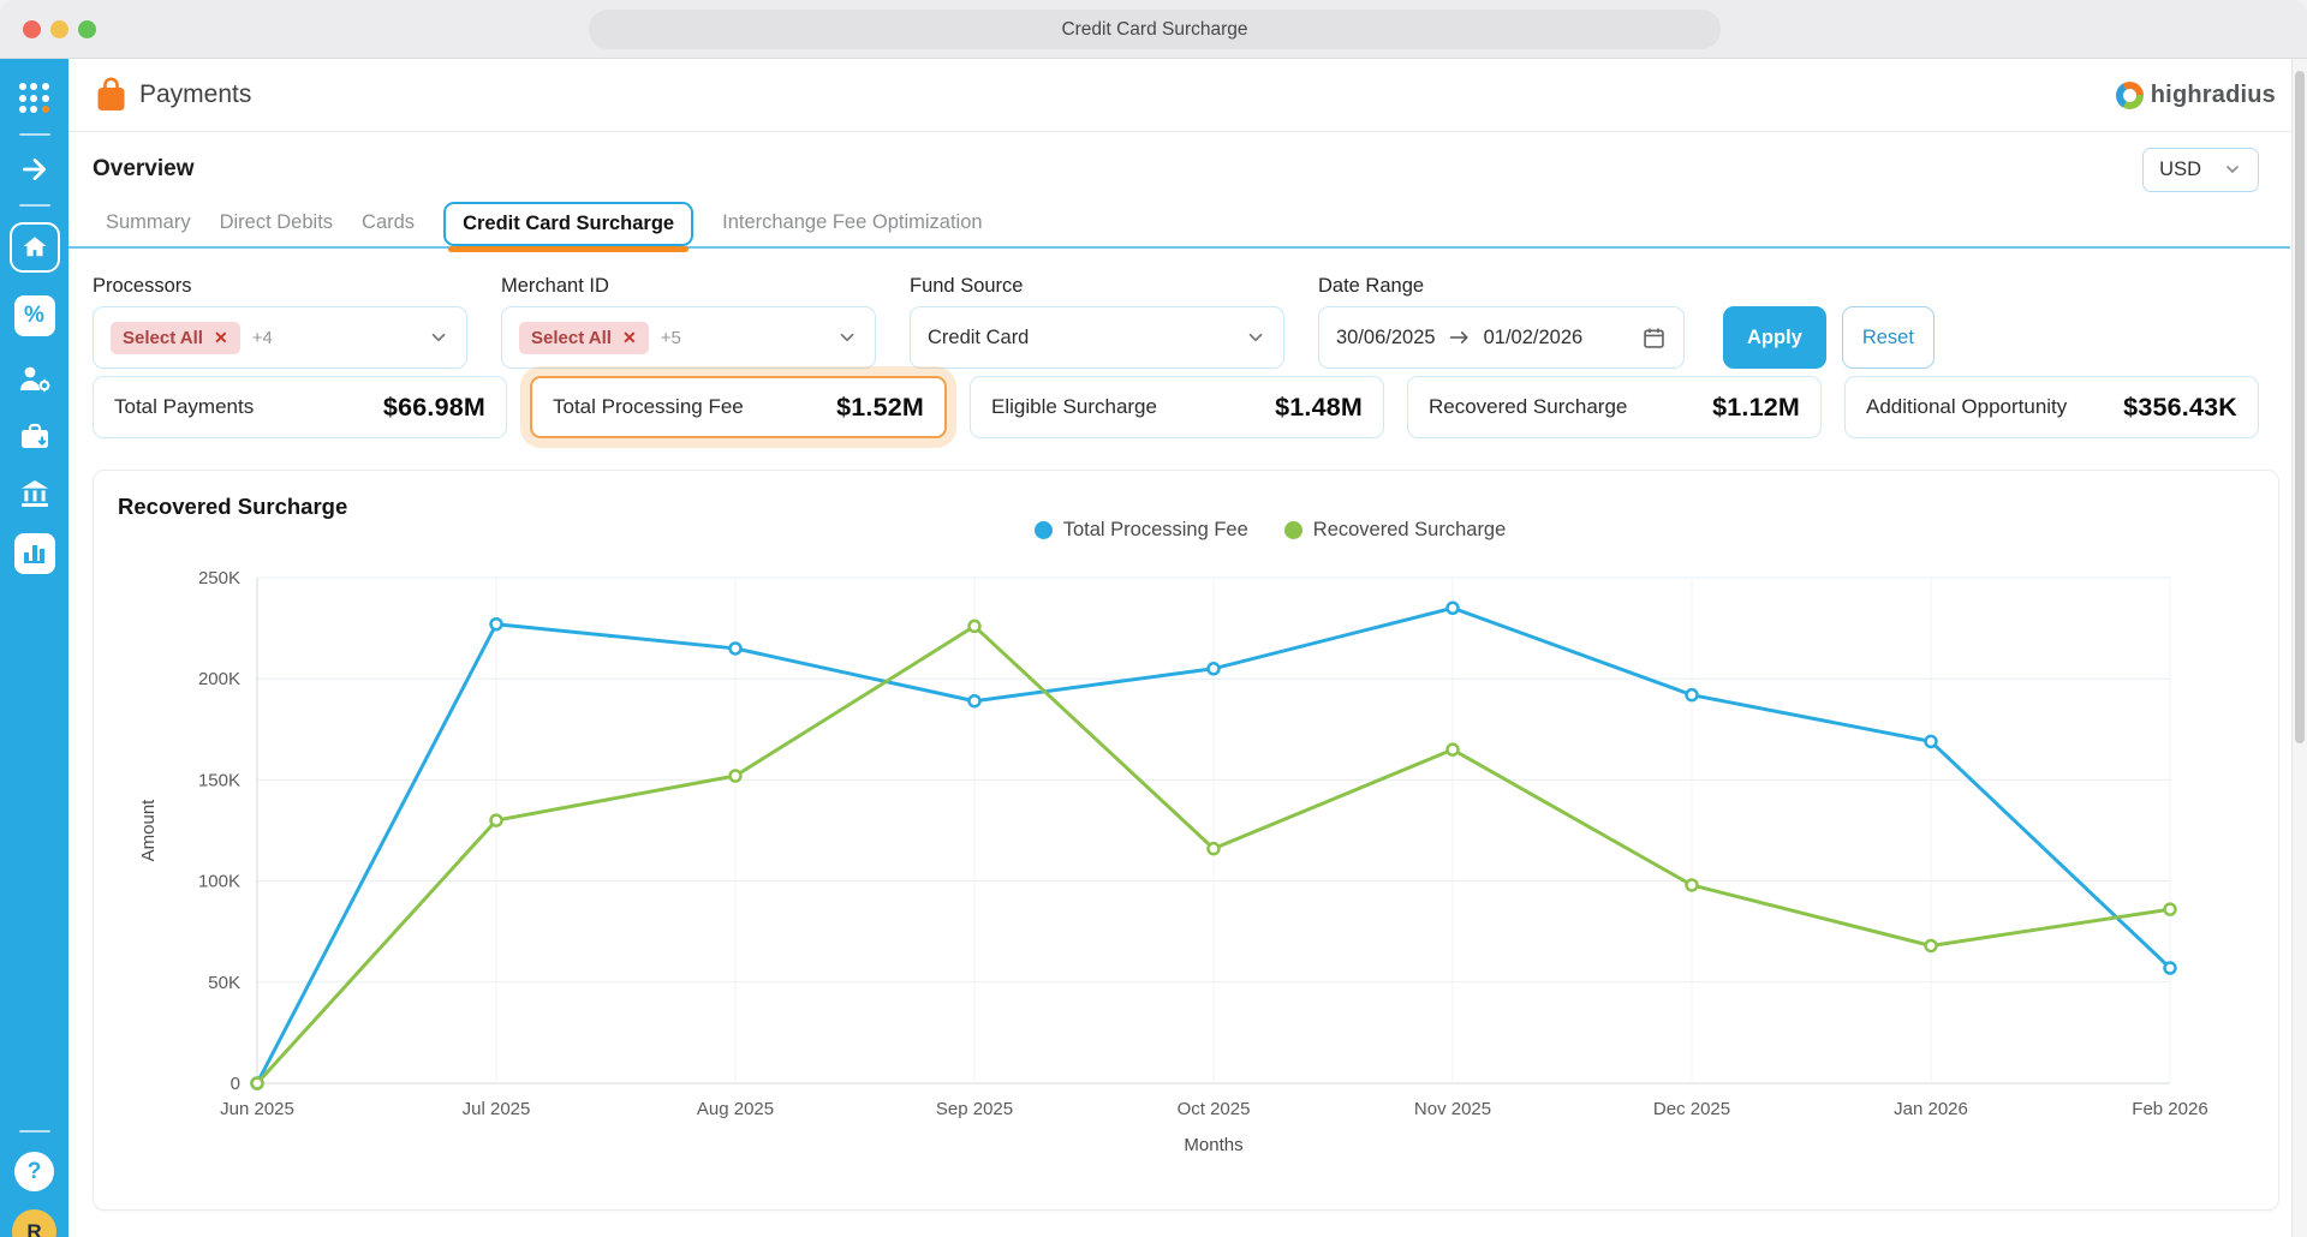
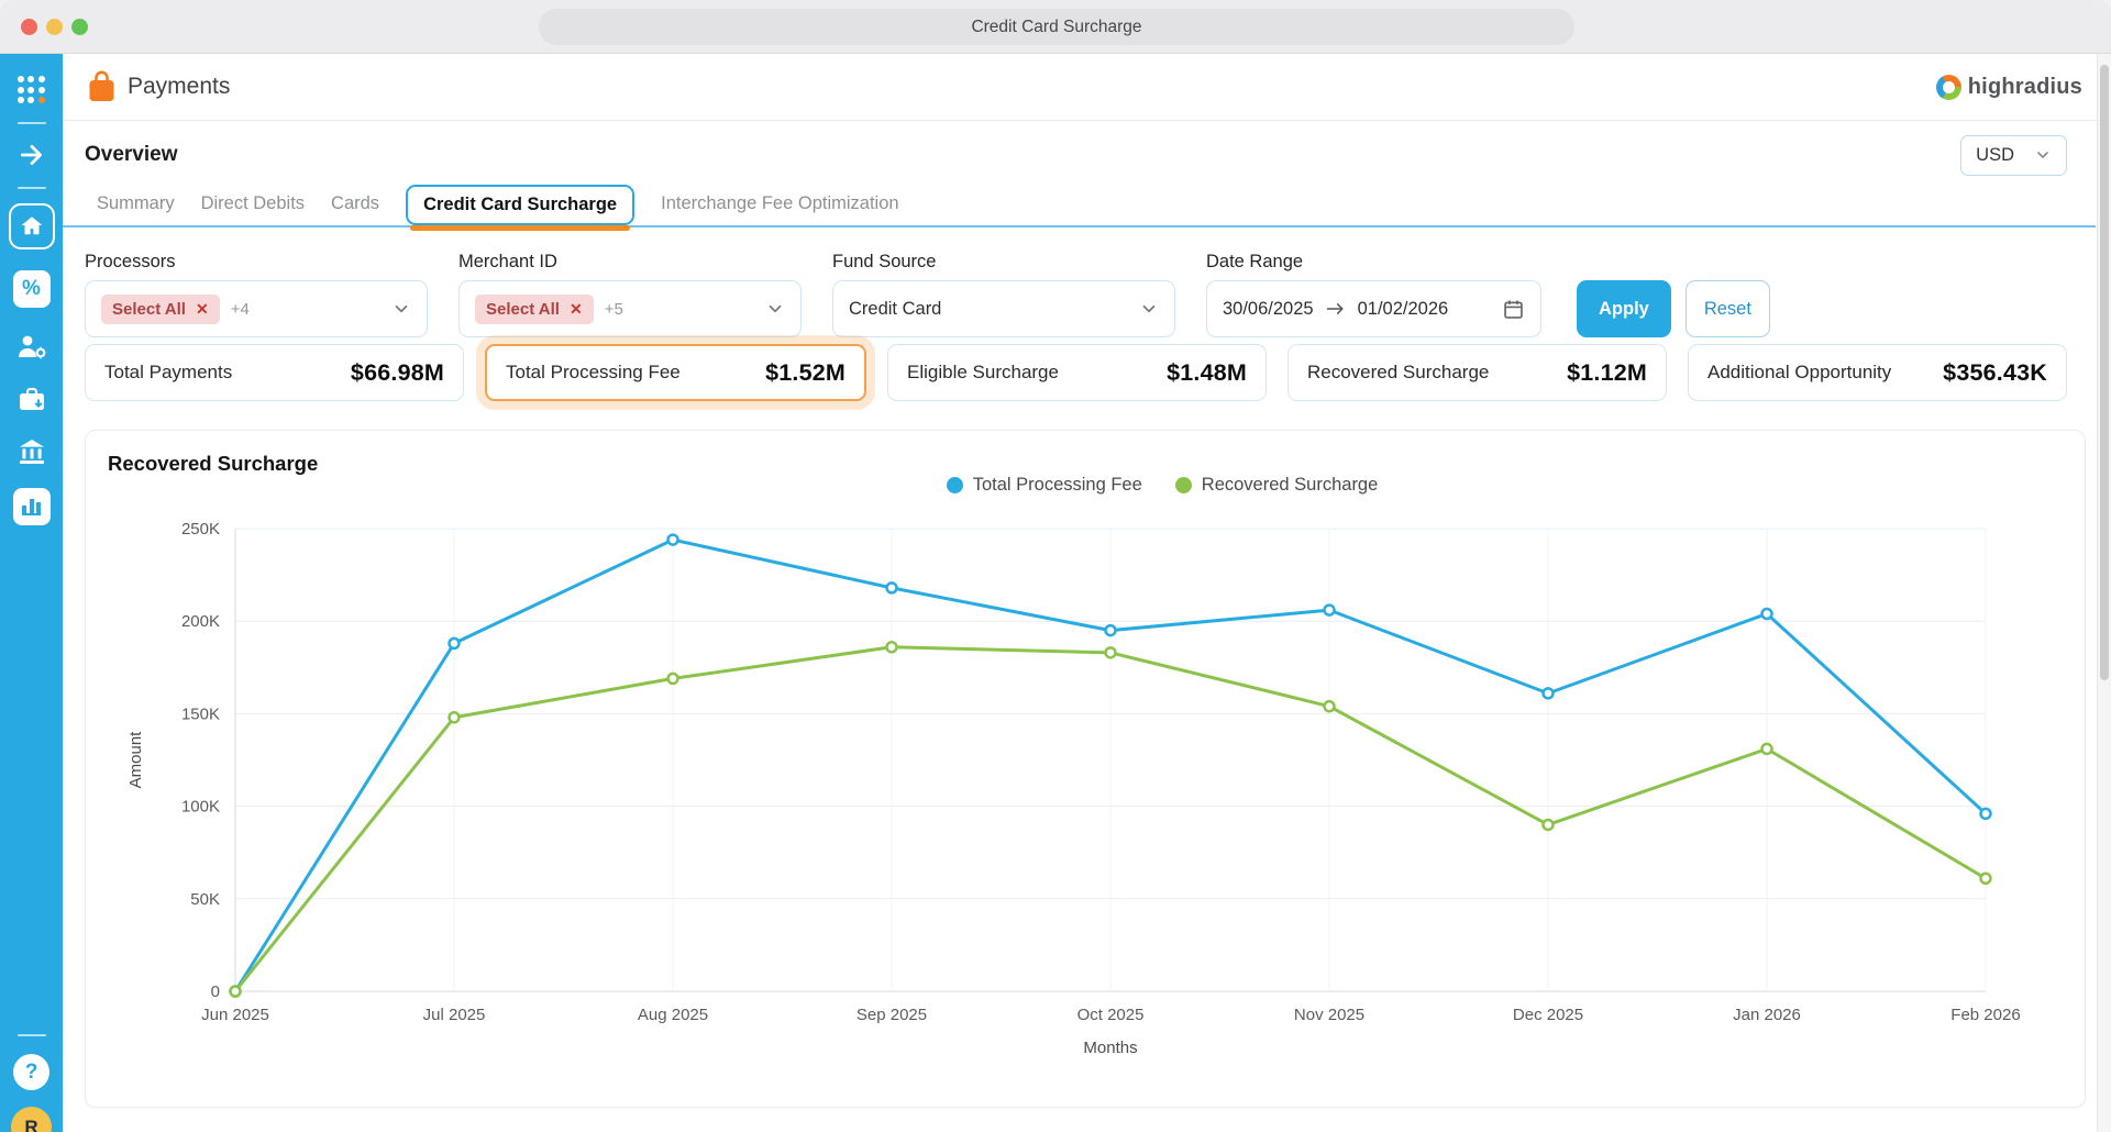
Total Processing Fee/Jul 2025: 227K -> 188K
Recovered Surcharge/Jul 2025: 130K -> 148K
Total Processing Fee/Aug 2025: 215K -> 244K
Recovered Surcharge/Aug 2025: 152K -> 169K
Total Processing Fee/Sep 2025: 189K -> 218K
Recovered Surcharge/Sep 2025: 226K -> 186K
Total Processing Fee/Oct 2025: 205K -> 195K
Recovered Surcharge/Oct 2025: 116K -> 183K
Total Processing Fee/Nov 2025: 235K -> 206K
Recovered Surcharge/Nov 2025: 165K -> 154K
Total Processing Fee/Dec 2025: 192K -> 161K
Recovered Surcharge/Dec 2025: 98K -> 90K
Total Processing Fee/Jan 2026: 169K -> 204K
Recovered Surcharge/Jan 2026: 68K -> 131K
Total Processing Fee/Feb 2026: 57K -> 96K
Recovered Surcharge/Feb 2026: 86K -> 61K
